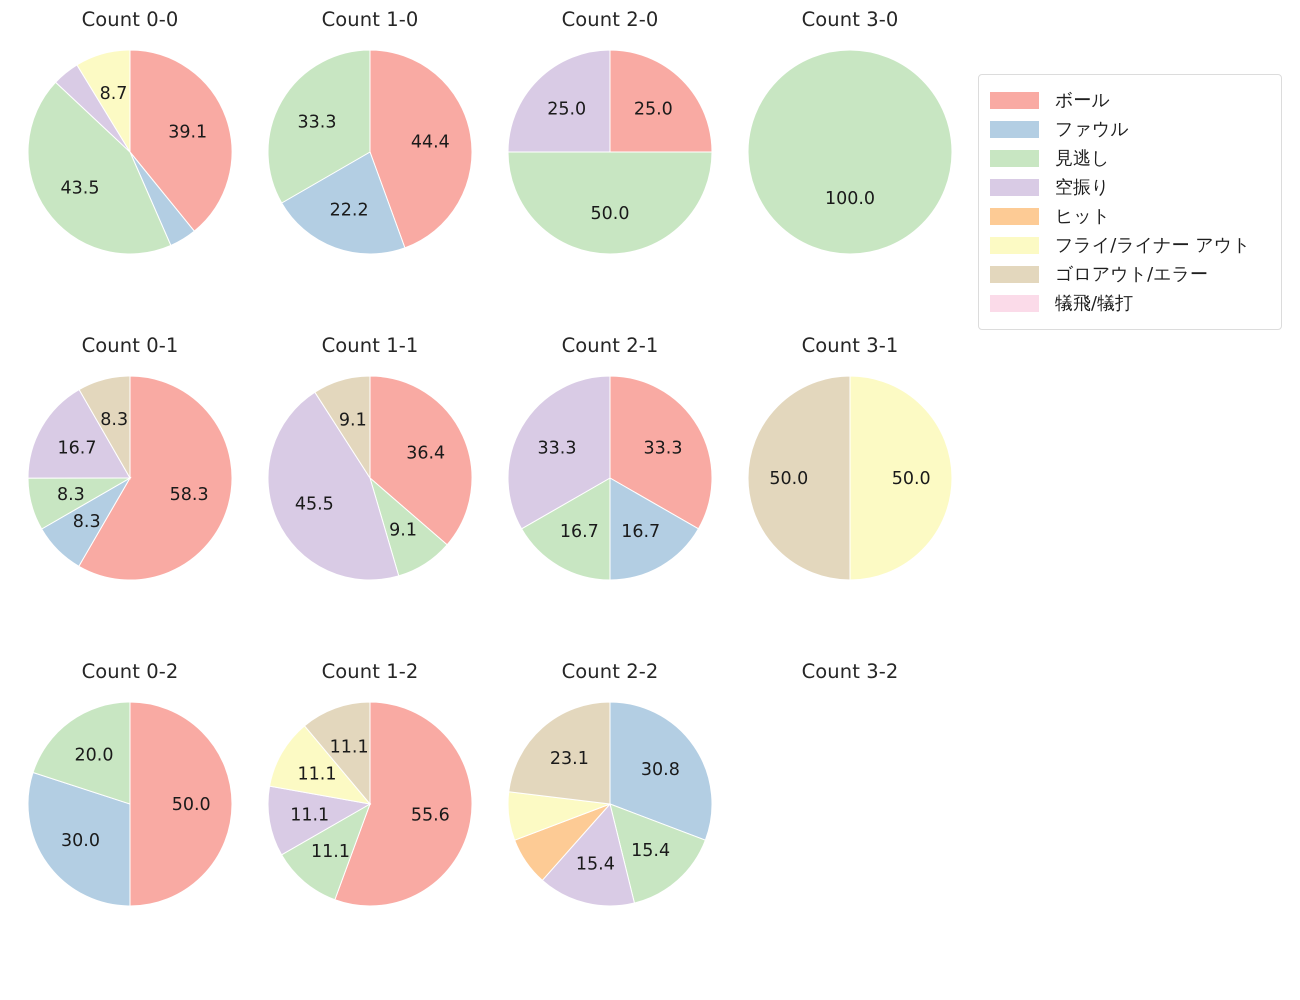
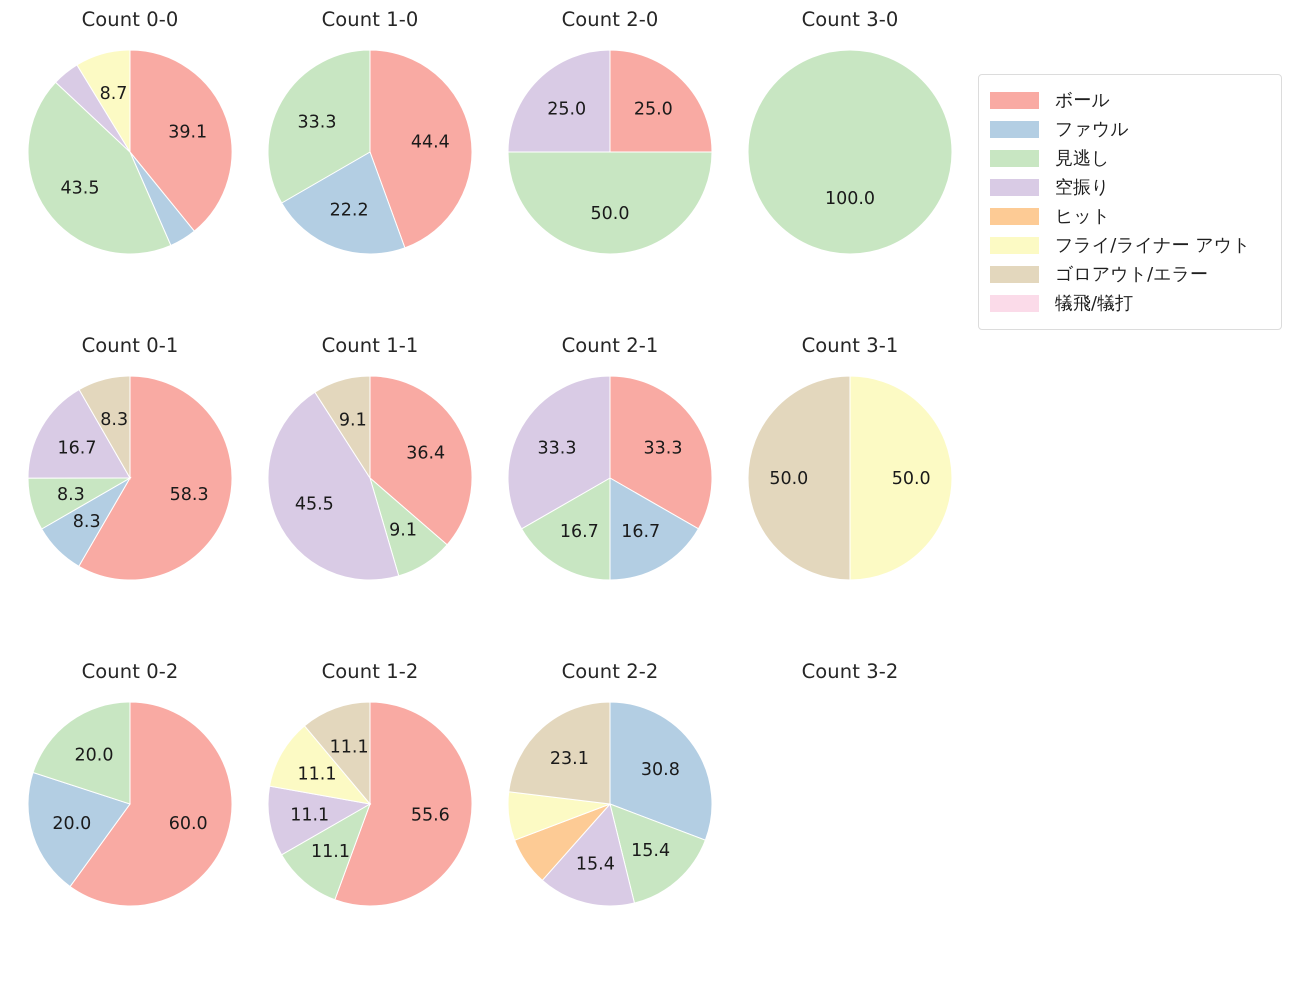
Count 0-2/ボール: 50.0 -> 60.0
Count 0-2/ファウル: 30.0 -> 20.0
